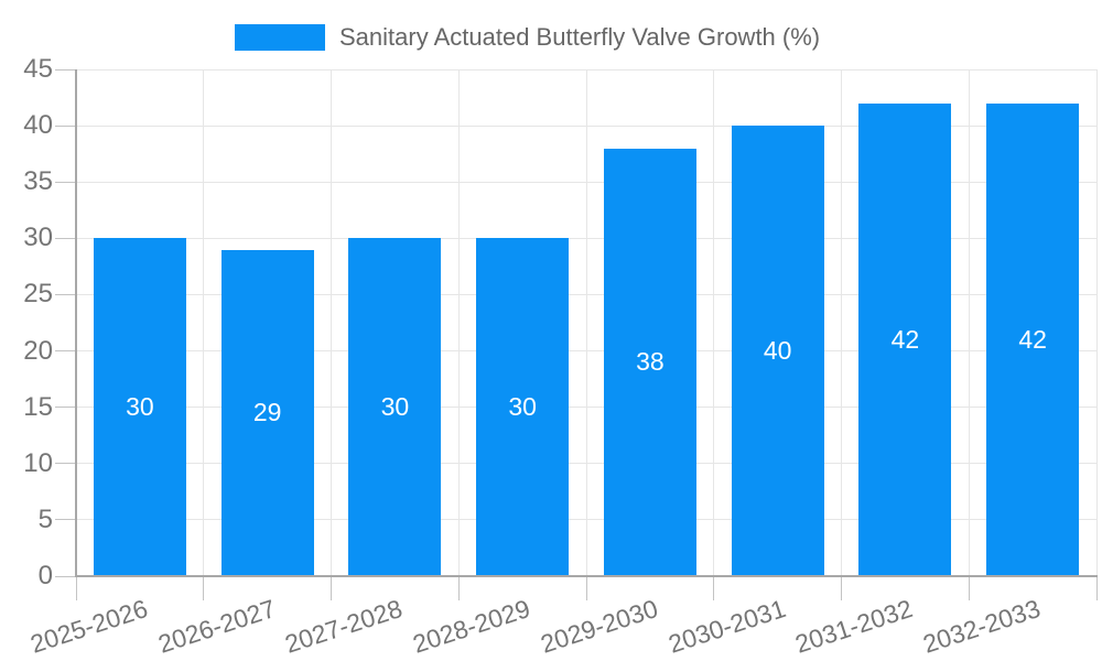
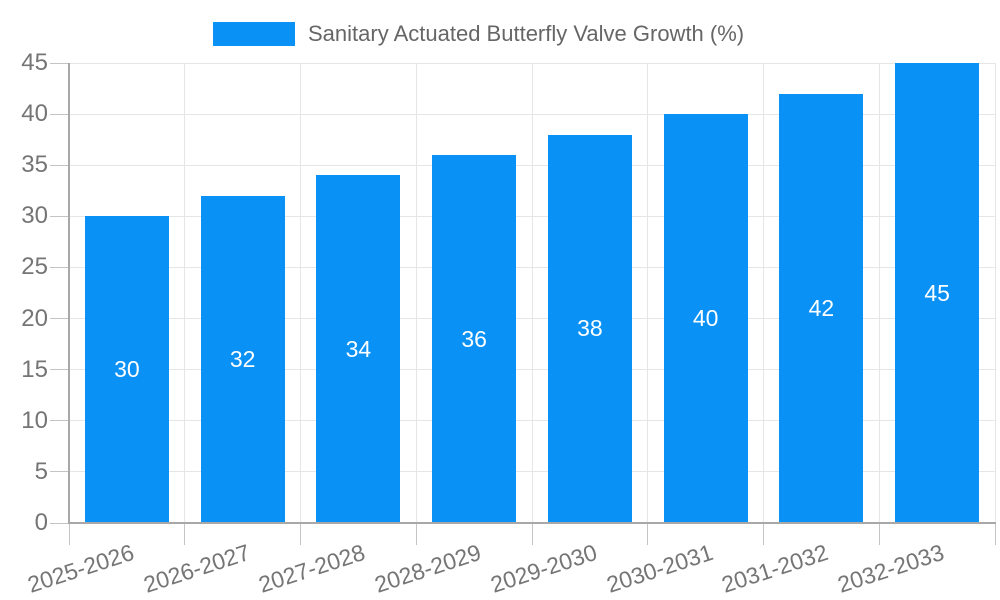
2026-2027: 29 -> 32
2027-2028: 30 -> 34
2028-2029: 30 -> 36
2032-2033: 42 -> 45
